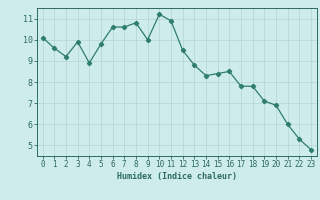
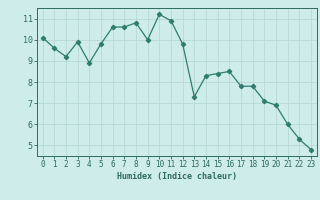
12: 9.5 -> 9.8
13: 8.8 -> 7.3
